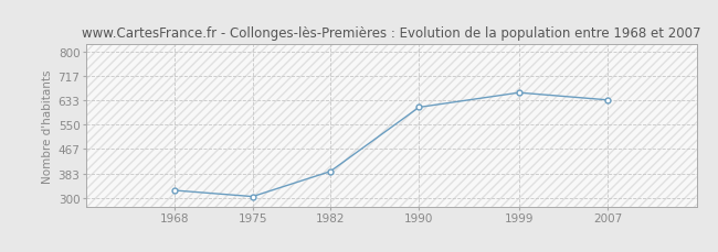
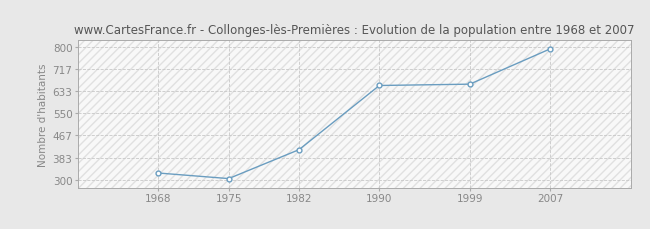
1982: 390 -> 413
1990: 610 -> 655
2007: 635 -> 793
